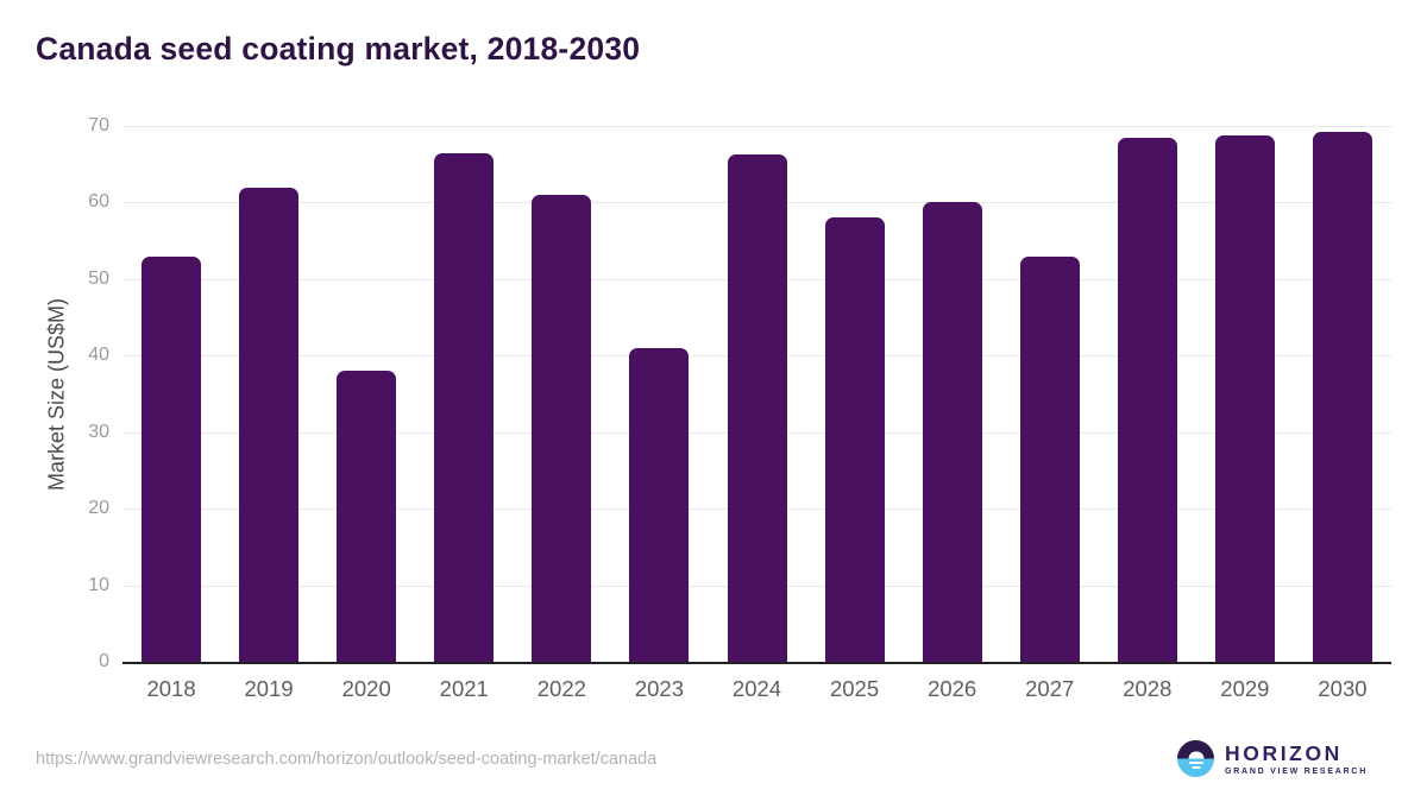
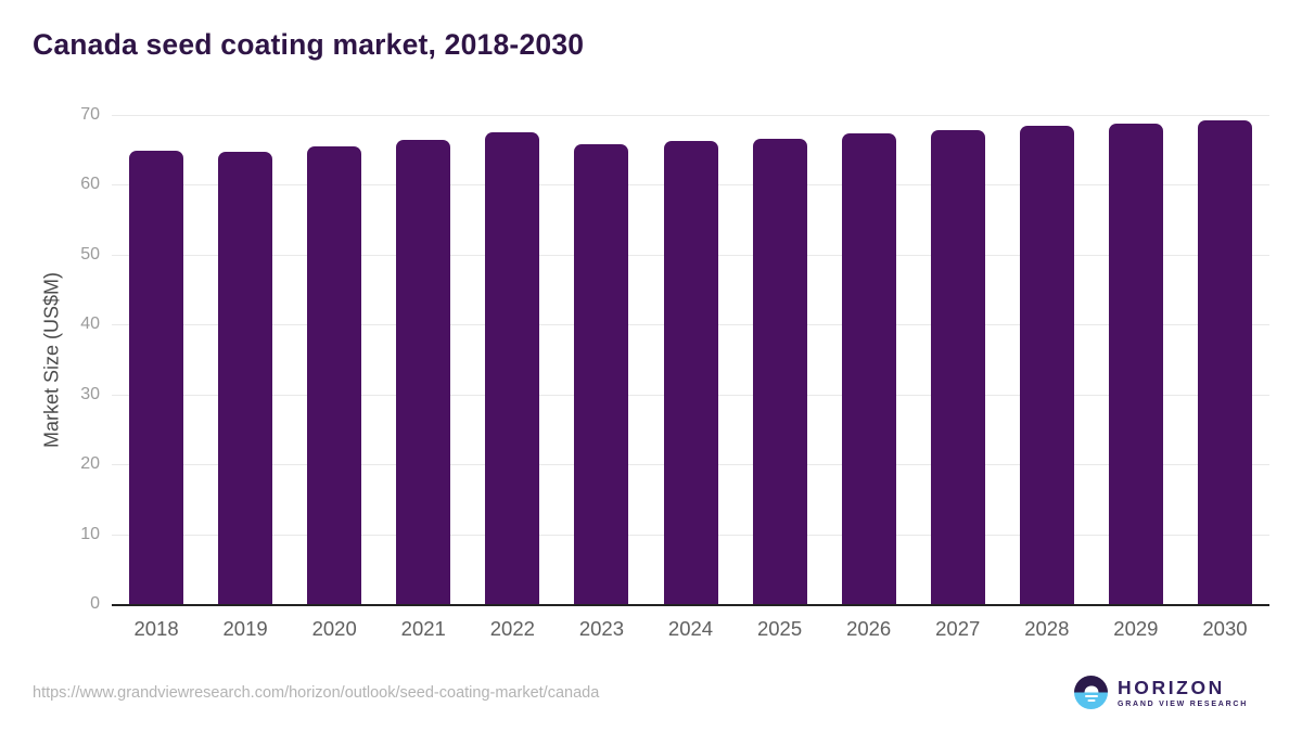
2018: 53 -> 65
2019: 62 -> 65
2020: 38 -> 66
2022: 61 -> 68
2023: 41 -> 66
2025: 58 -> 67
2026: 60 -> 67
2027: 53 -> 68
